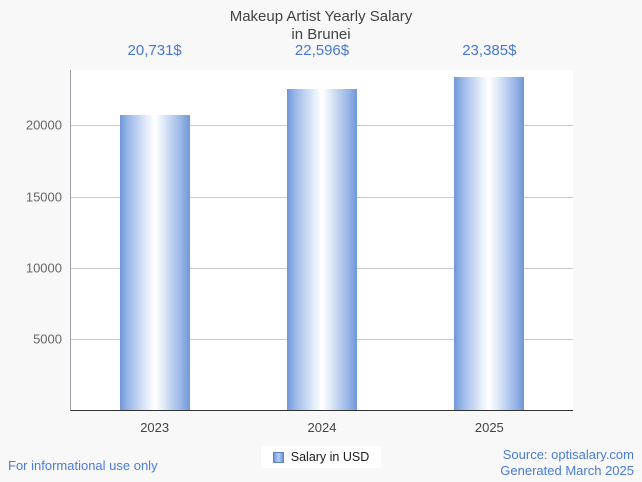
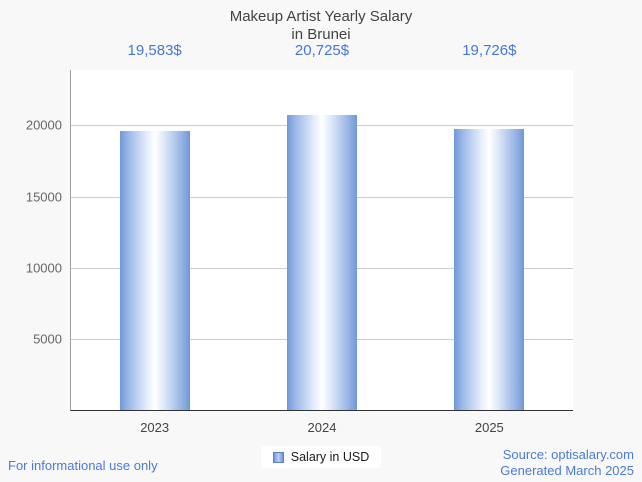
2023: 20,731 -> 19,583
2024: 22,596 -> 20,725
2025: 23,385 -> 19,726
